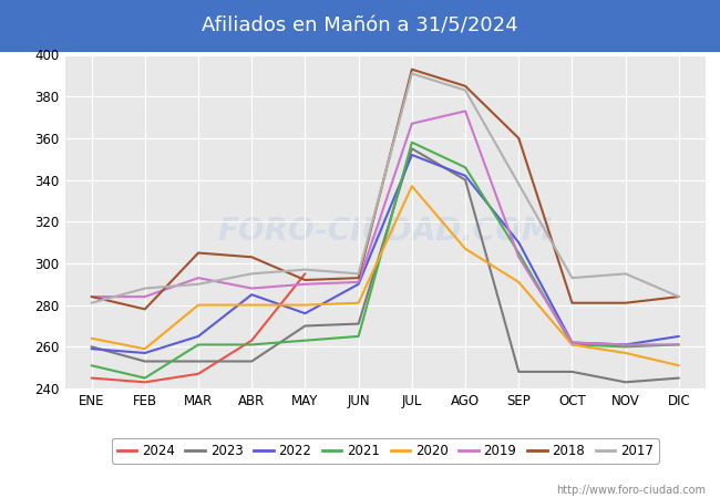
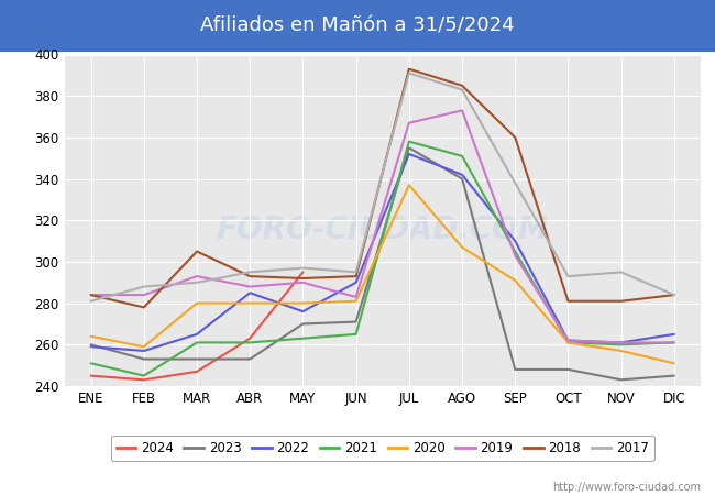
2018/ABR: 303 -> 293
2019/JUN: 291 -> 283
2021/AGO: 346 -> 351
